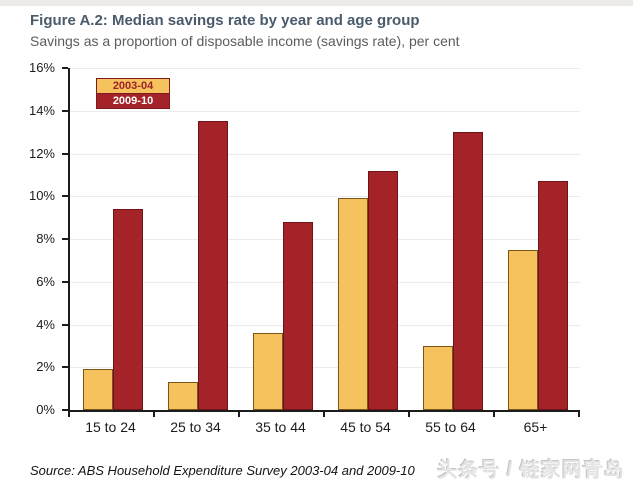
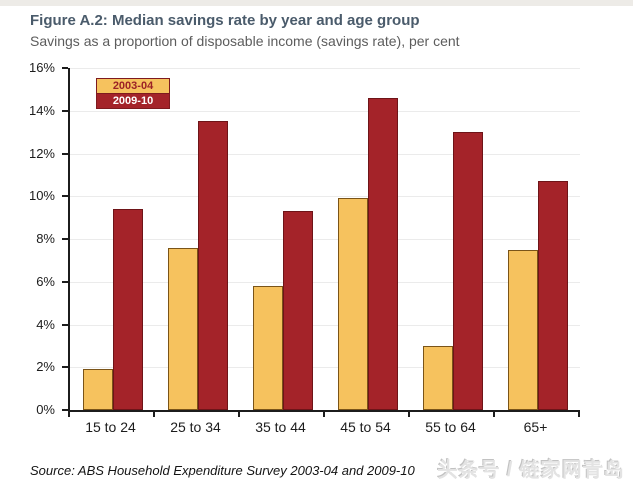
2003-04/25 to 34: 1.3% -> 7.6%
2003-04/35 to 44: 3.6% -> 5.8%
2009-10/35 to 44: 8.8% -> 9.3%
2009-10/45 to 54: 11.2% -> 14.6%
